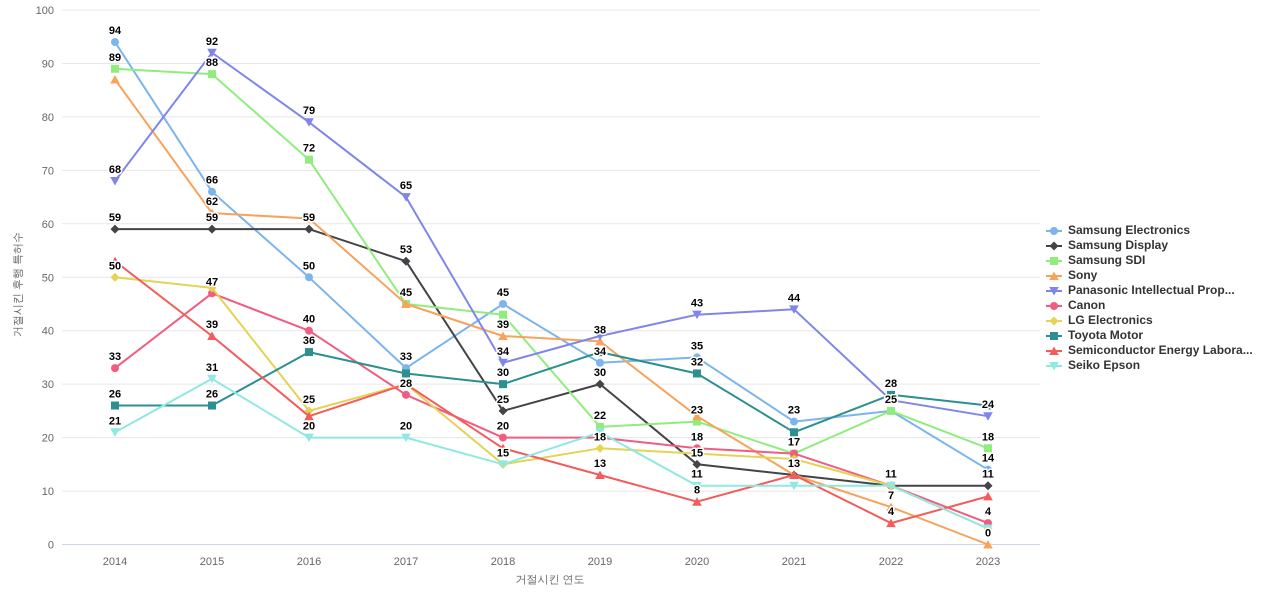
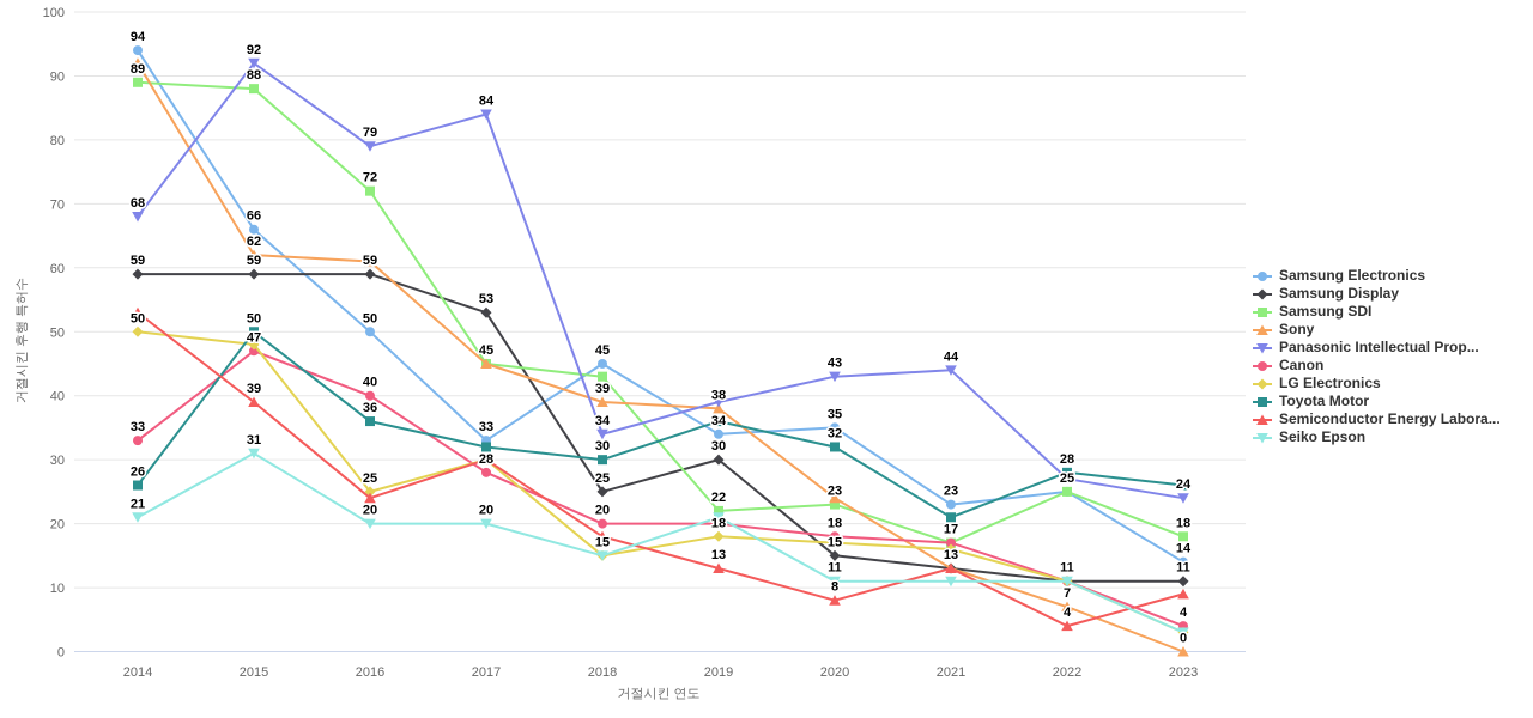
Sony/2014: 87 -> 92
Toyota Motor/2015: 26 -> 50
Panasonic Intellectual Prop.../2017: 65 -> 84
